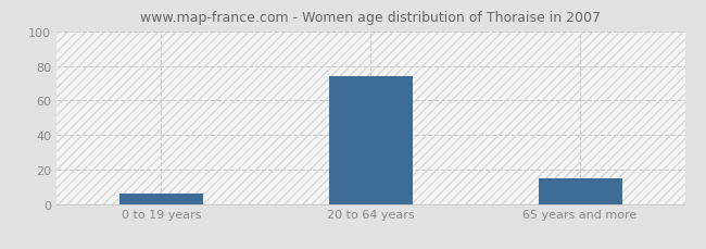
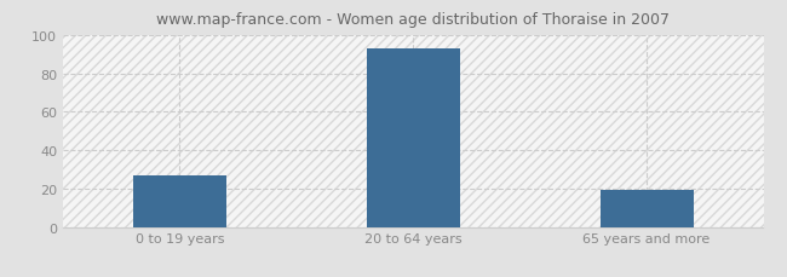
0 to 19 years: 6 -> 27
20 to 64 years: 74 -> 93
65 years and more: 15 -> 19
